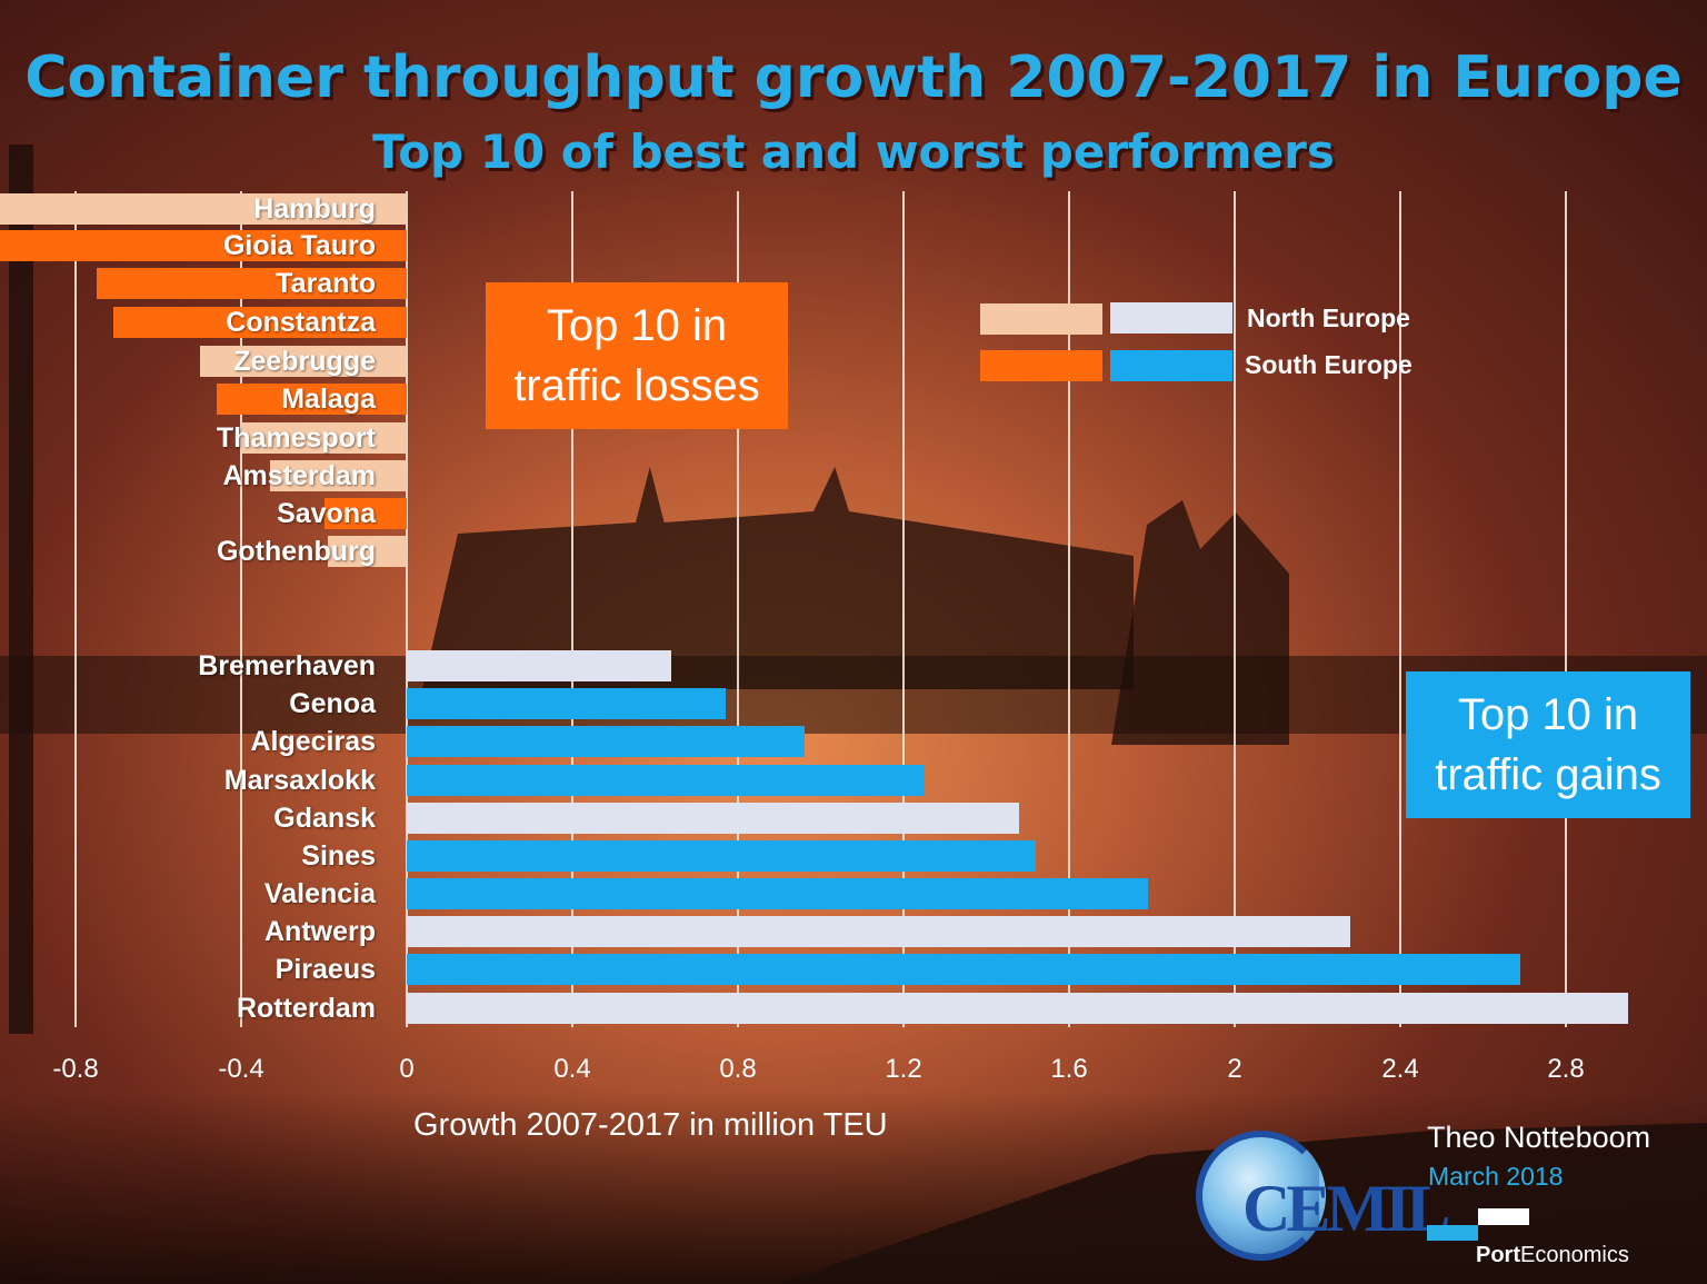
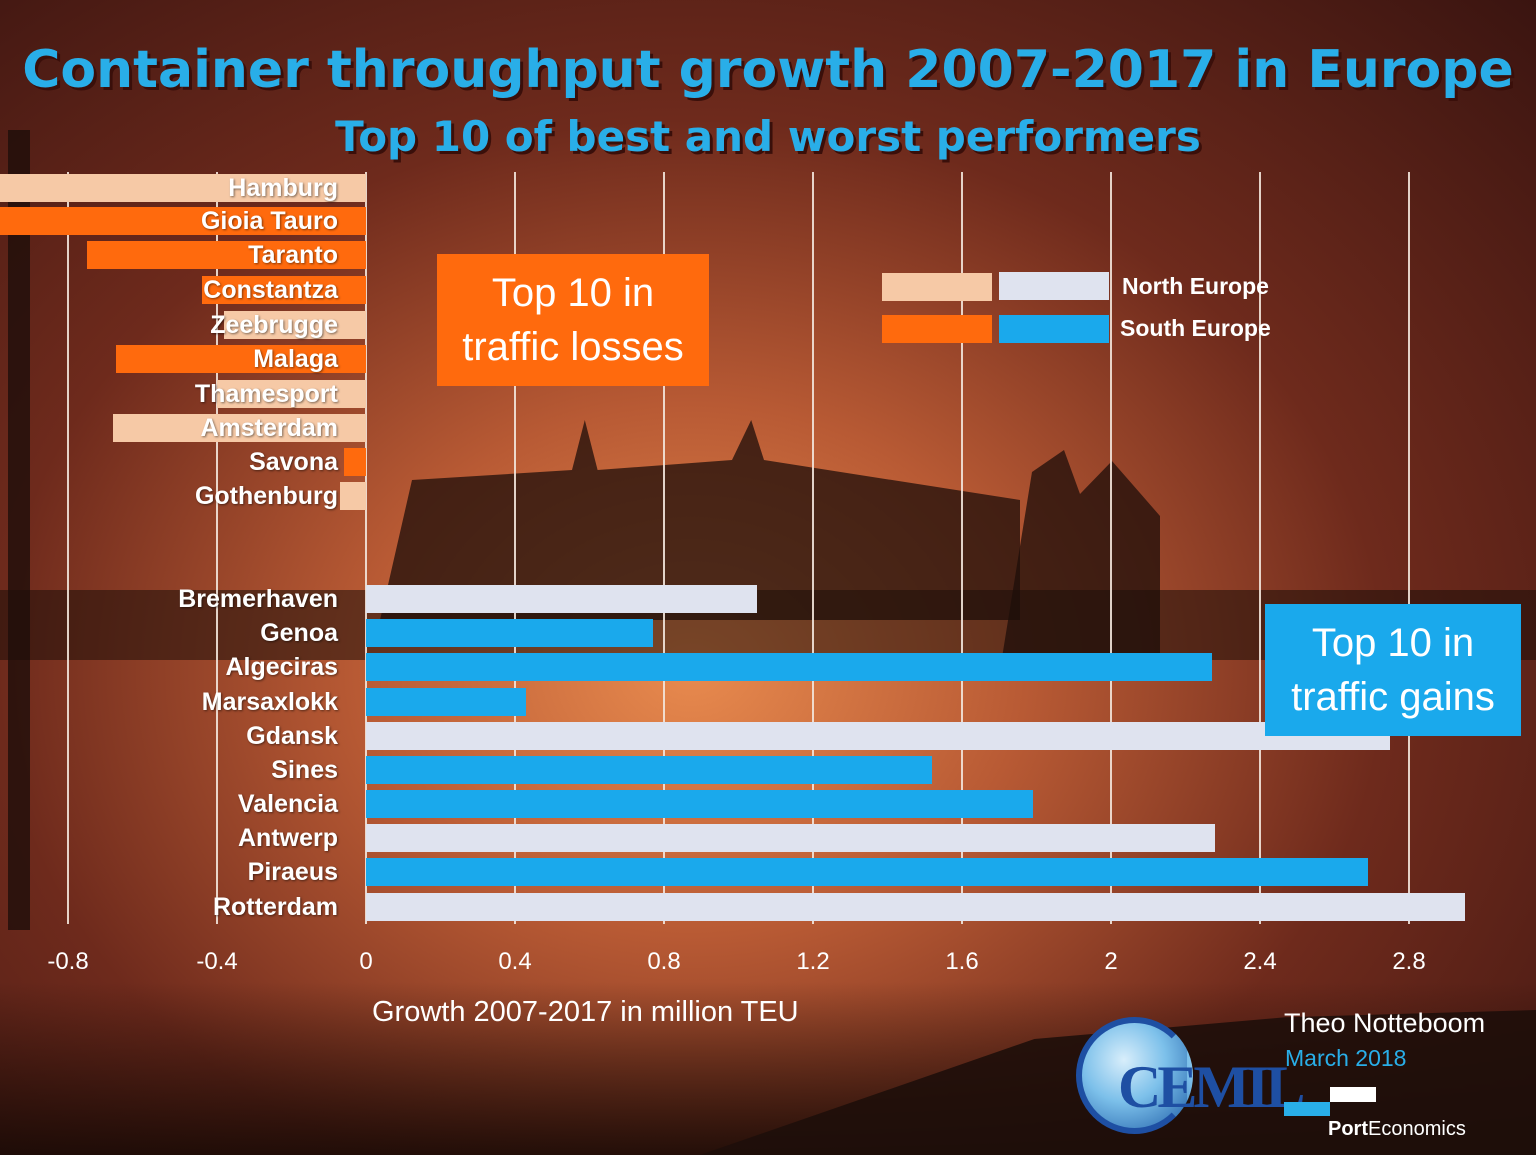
Constantza: -0.71 -> -0.44
Zeebrugge: -0.50 -> -0.38
Malaga: -0.46 -> -0.67
Amsterdam: -0.33 -> -0.68
Savona: -0.20 -> -0.06
Gothenburg: -0.19 -> -0.07
Bremerhaven: 0.64 -> 1.05
Algeciras: 0.96 -> 2.27
Marsaxlokk: 1.25 -> 0.43
Gdansk: 1.48 -> 2.75
